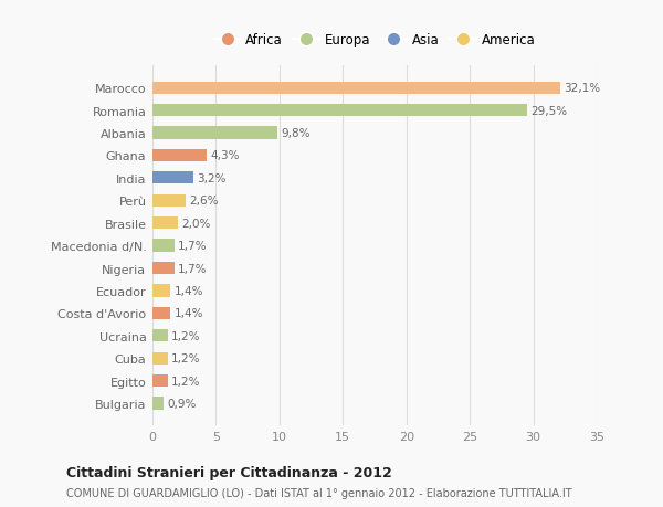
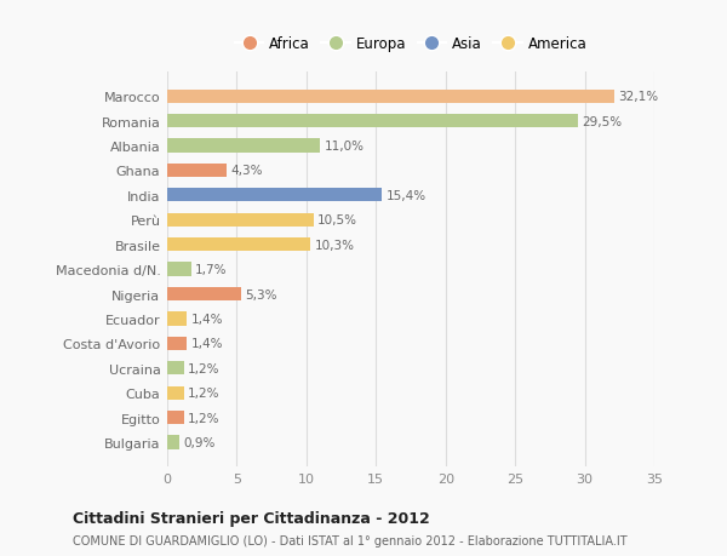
Albania: 9,8% -> 11,0%
India: 3,2% -> 15,4%
Perù: 2,6% -> 10,5%
Brasile: 2,0% -> 10,3%
Nigeria: 1,7% -> 5,3%
